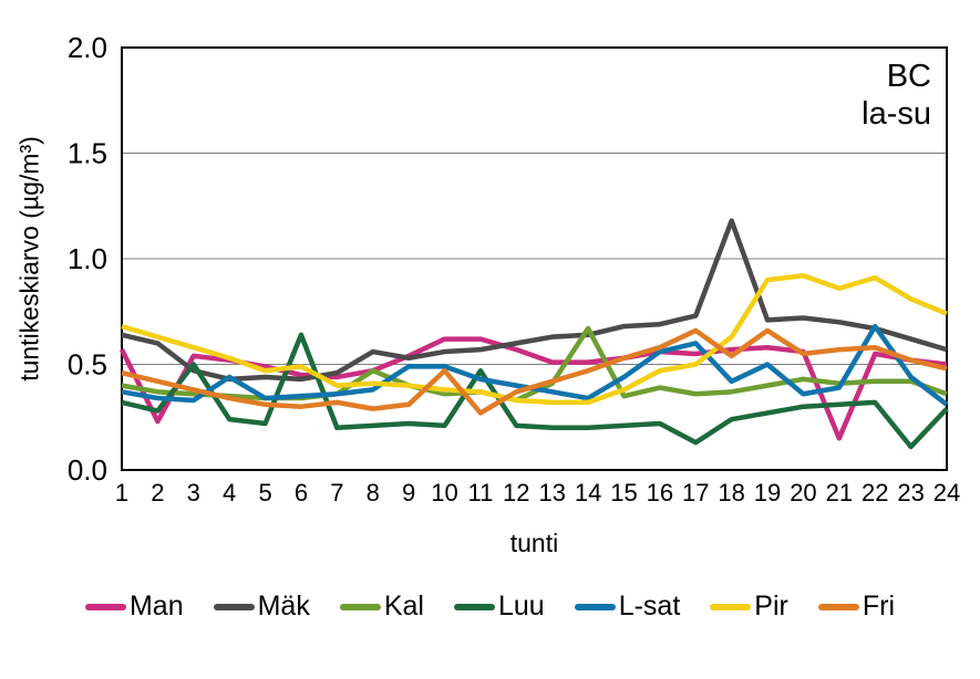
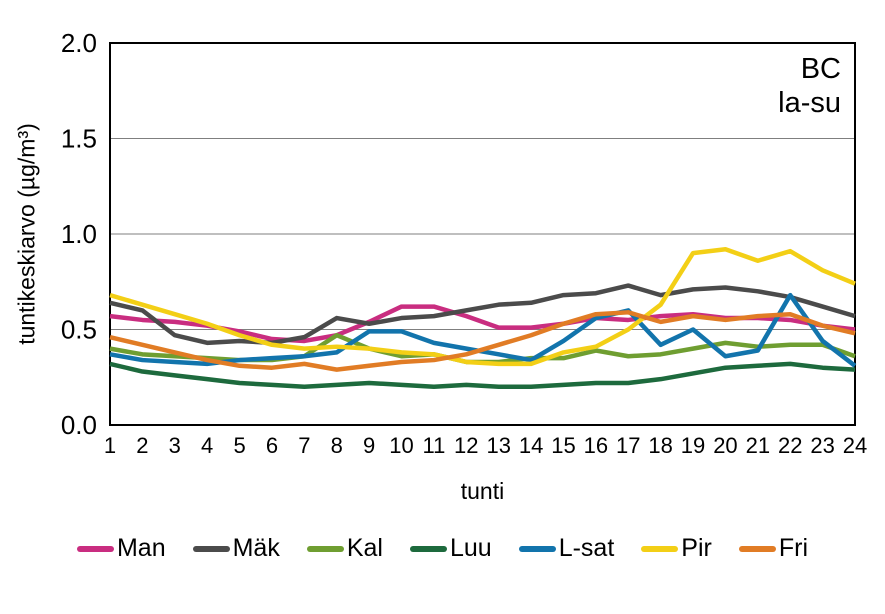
Man/2: 0.23 -> 0.55
Luu/3: 0.50 -> 0.26
L-sat/4: 0.44 -> 0.32
Luu/6: 0.64 -> 0.21
Pir/6: 0.49 -> 0.42
Fri/10: 0.47 -> 0.33
Luu/11: 0.47 -> 0.20
Fri/11: 0.27 -> 0.34
Kal/13: 0.41 -> 0.33
Kal/14: 0.67 -> 0.35
Pir/16: 0.47 -> 0.41
Luu/17: 0.13 -> 0.22
Fri/17: 0.66 -> 0.59
Mäk/18: 1.18 -> 0.68
Fri/19: 0.66 -> 0.57
Man/21: 0.15 -> 0.56
Luu/23: 0.11 -> 0.30
